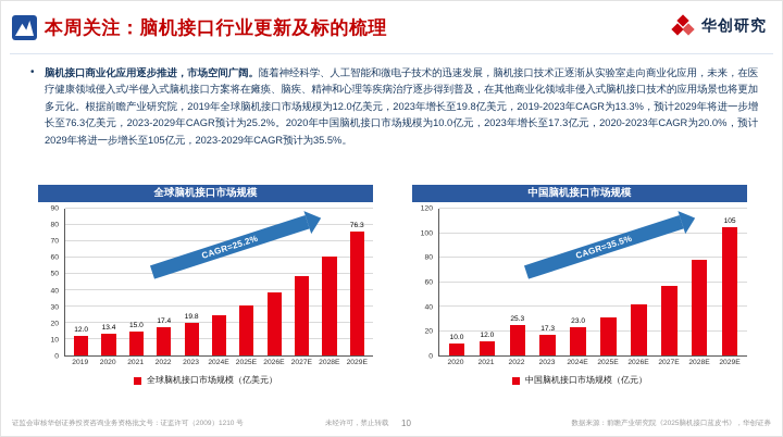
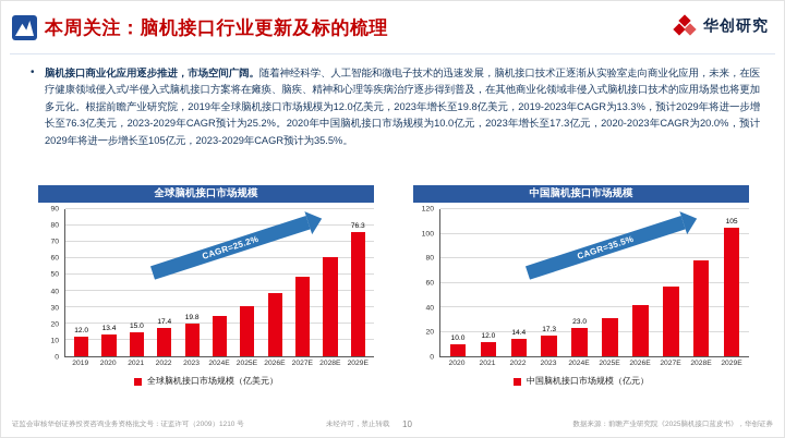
中国脑机接口市场规模/2022: 25.3 -> 14.4
